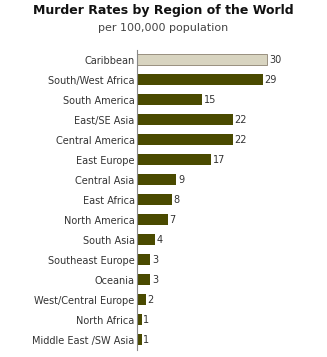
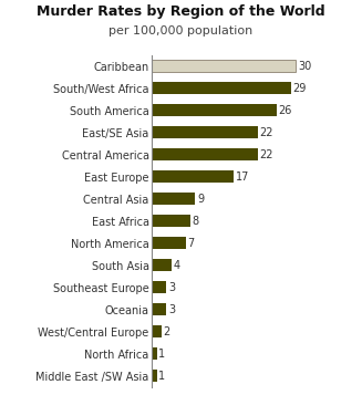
South America: 15 -> 26
